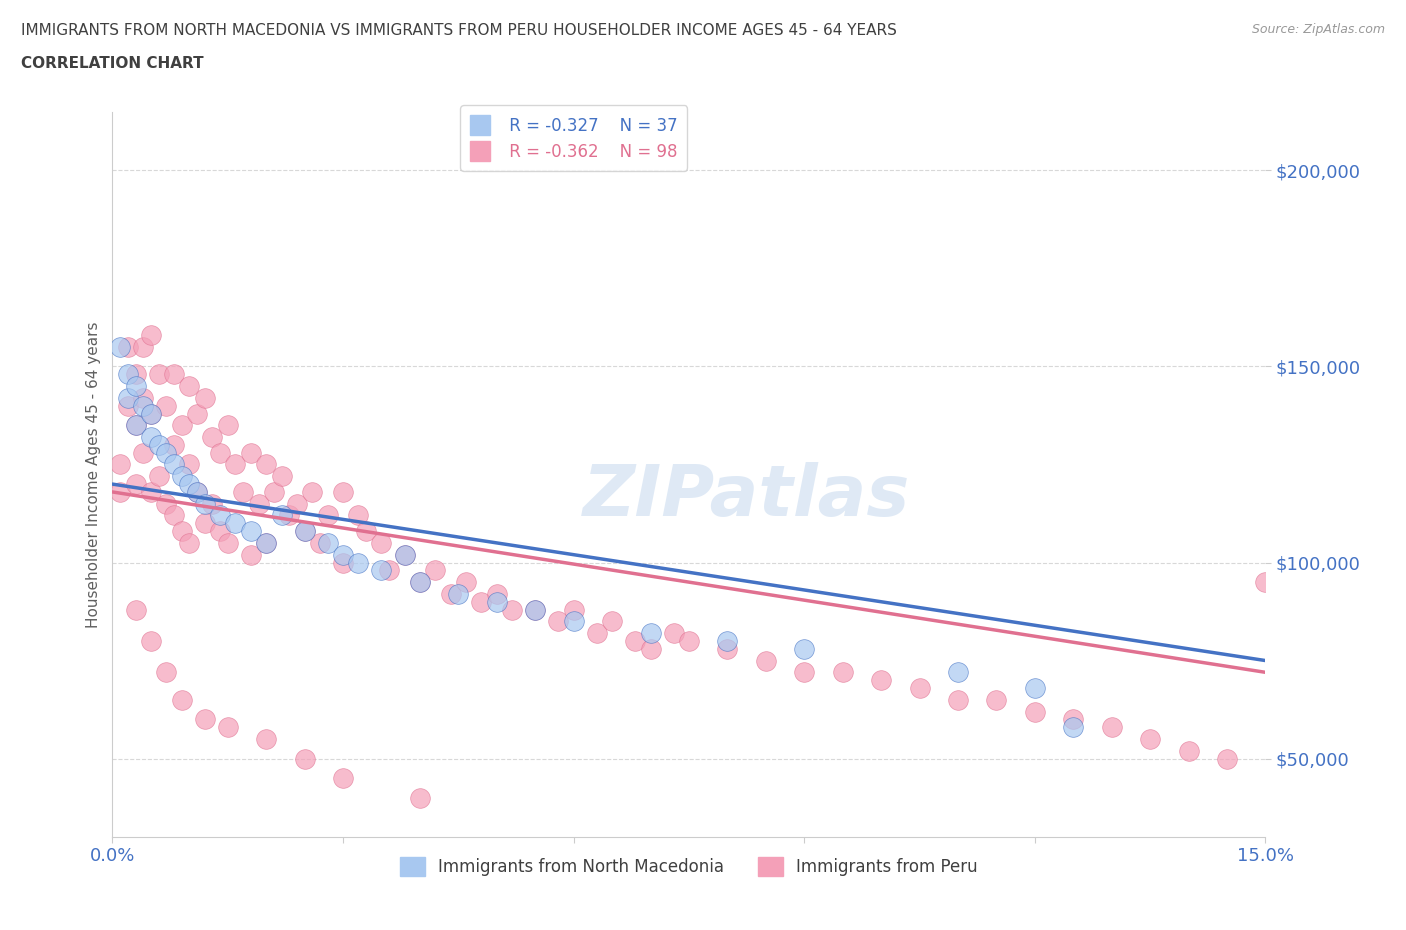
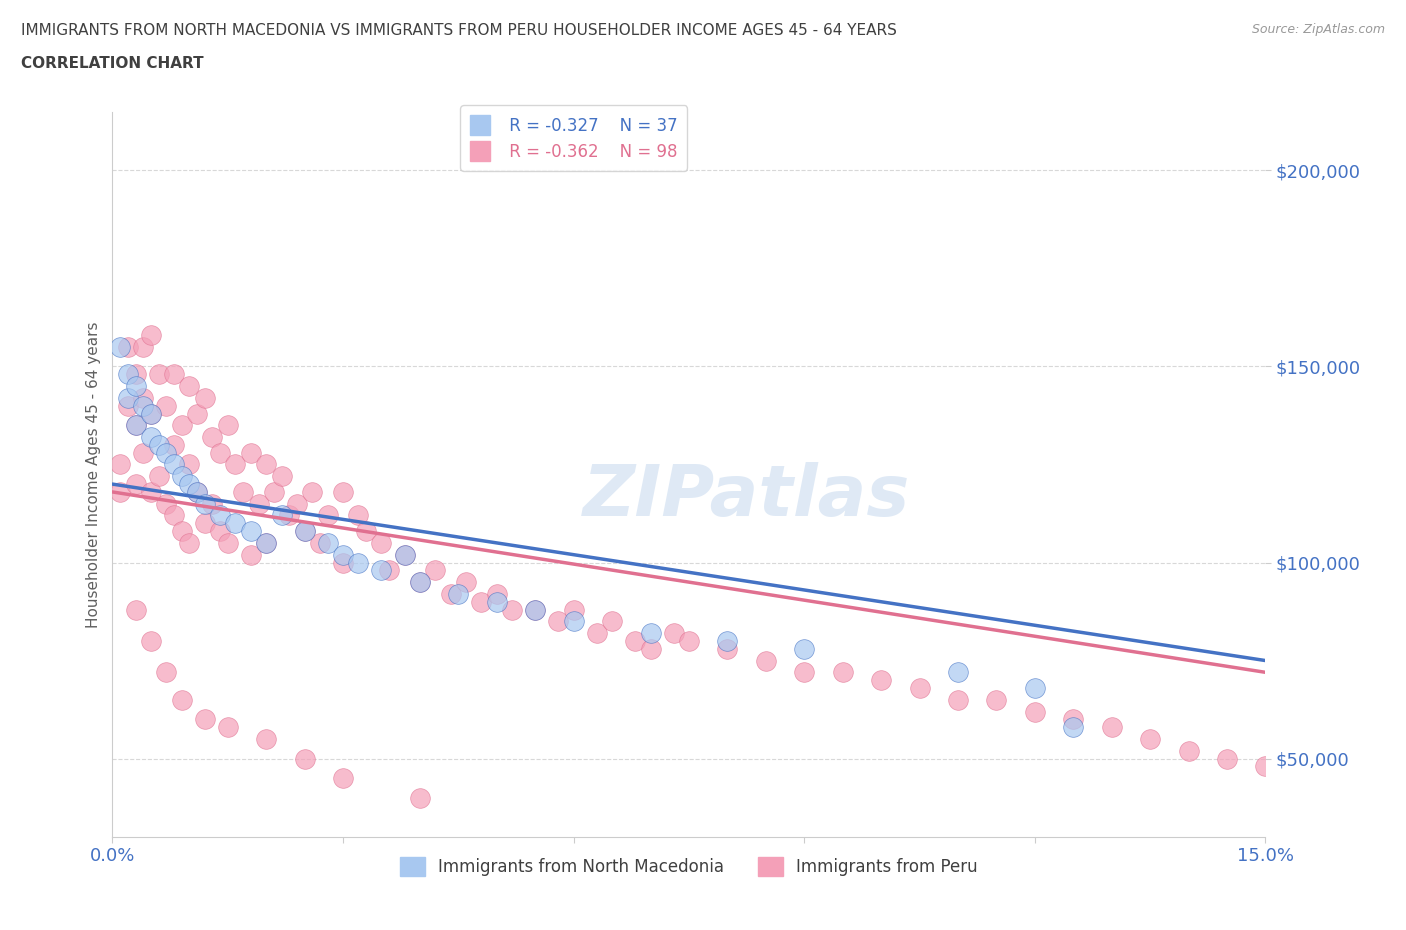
Immigrants from Peru/15.0%: $95,000 -> $48,000
